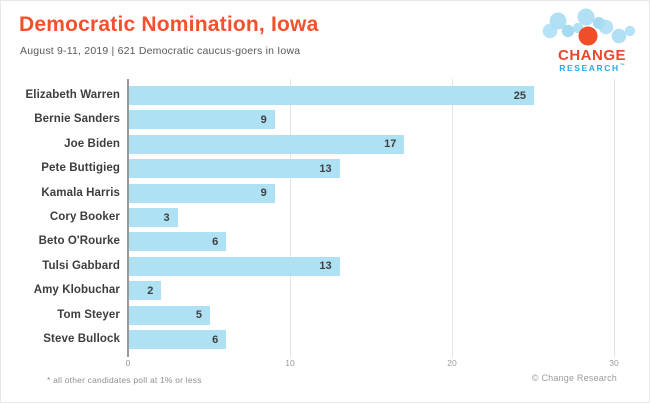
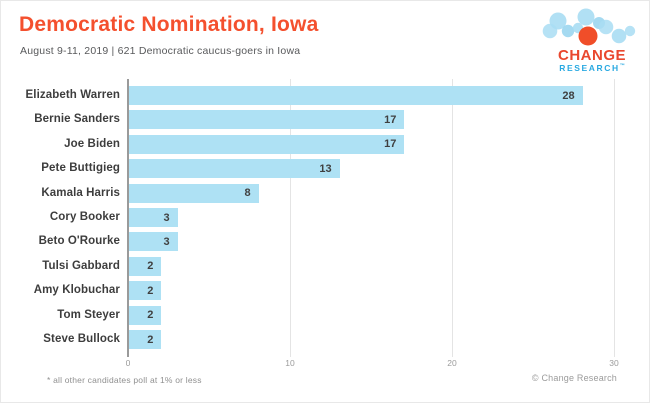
Elizabeth Warren: 25 -> 28
Bernie Sanders: 9 -> 17
Kamala Harris: 9 -> 8
Beto O'Rourke: 6 -> 3
Tulsi Gabbard: 13 -> 2
Tom Steyer: 5 -> 2
Steve Bullock: 6 -> 2
